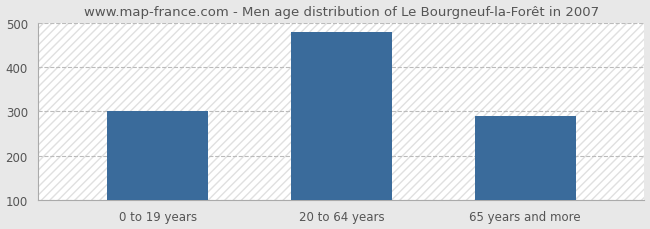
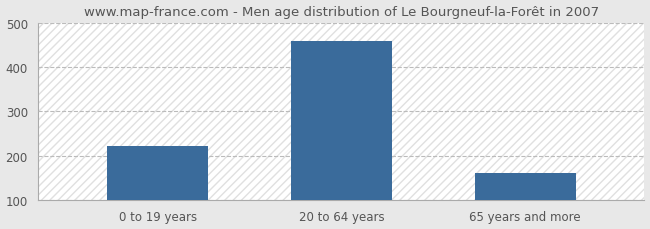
0 to 19 years: 300 -> 222
20 to 64 years: 480 -> 459
65 years and more: 290 -> 160
